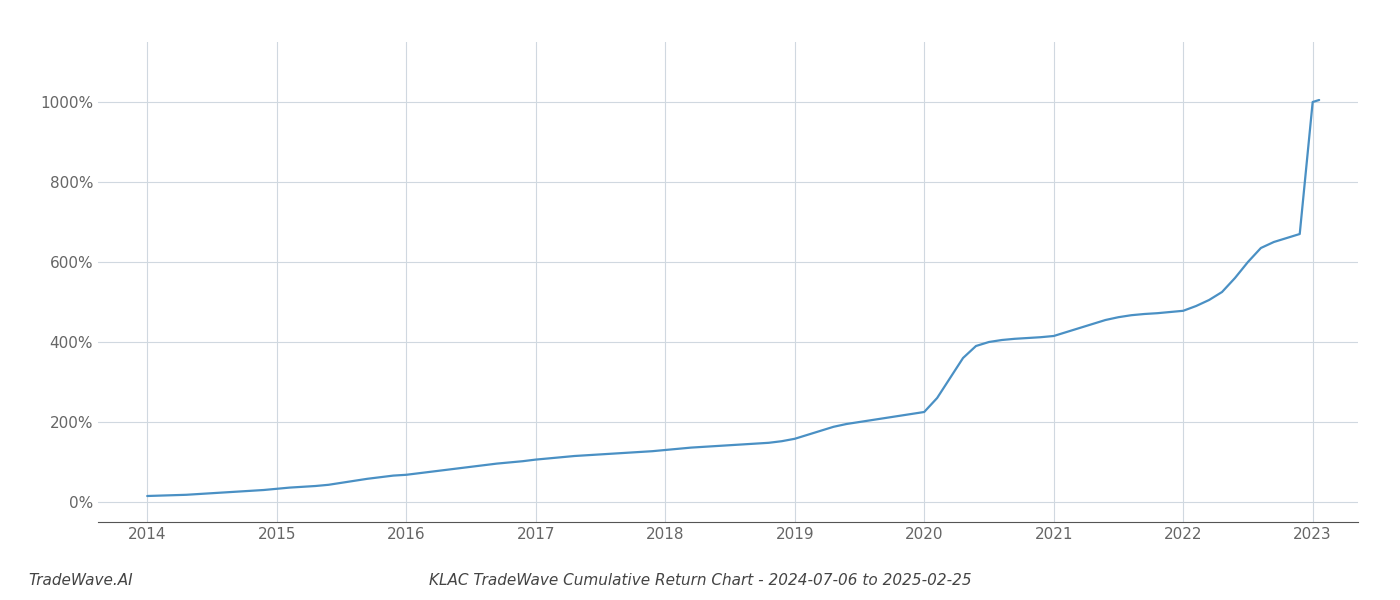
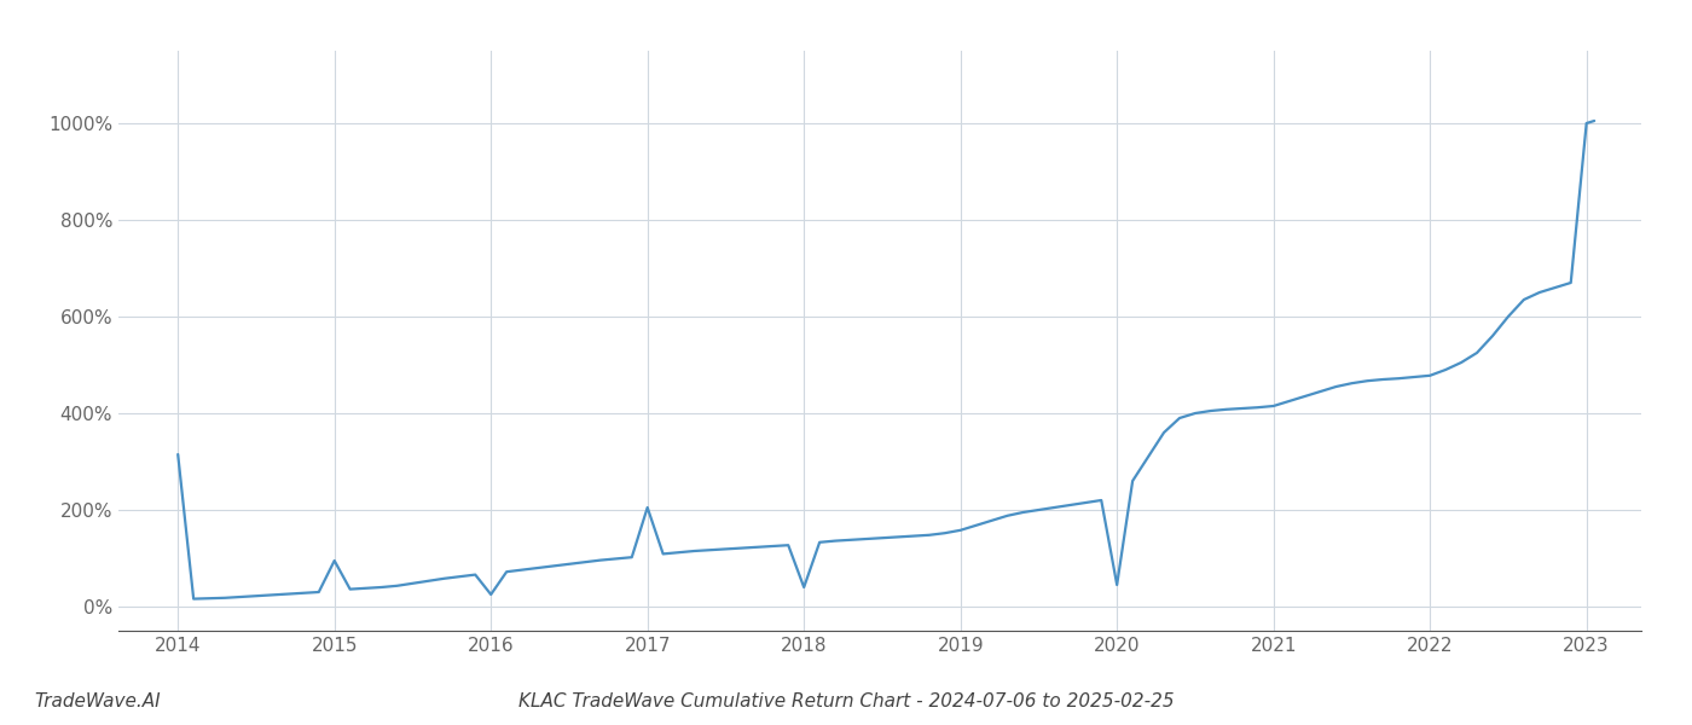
2014: 15% -> 315%
2015: 33% -> 95%
2016: 68% -> 25%
2017: 106% -> 205%
2018: 130% -> 40%
2020: 225% -> 45%
